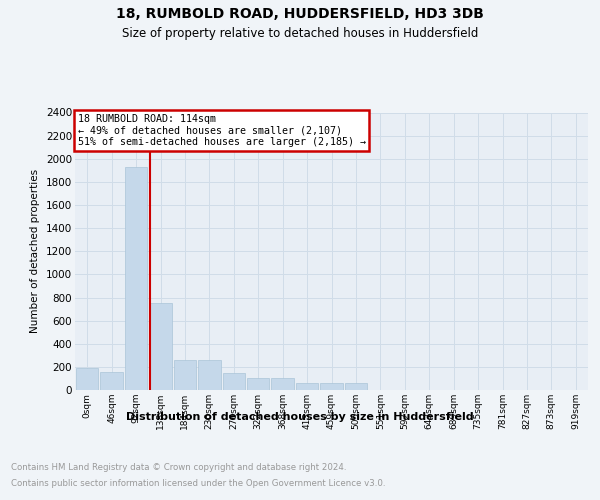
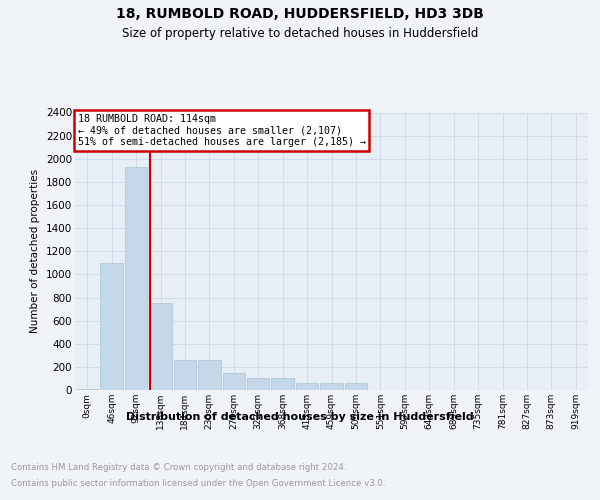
0sqm: 190 -> 0
46sqm: 160 -> 1100
